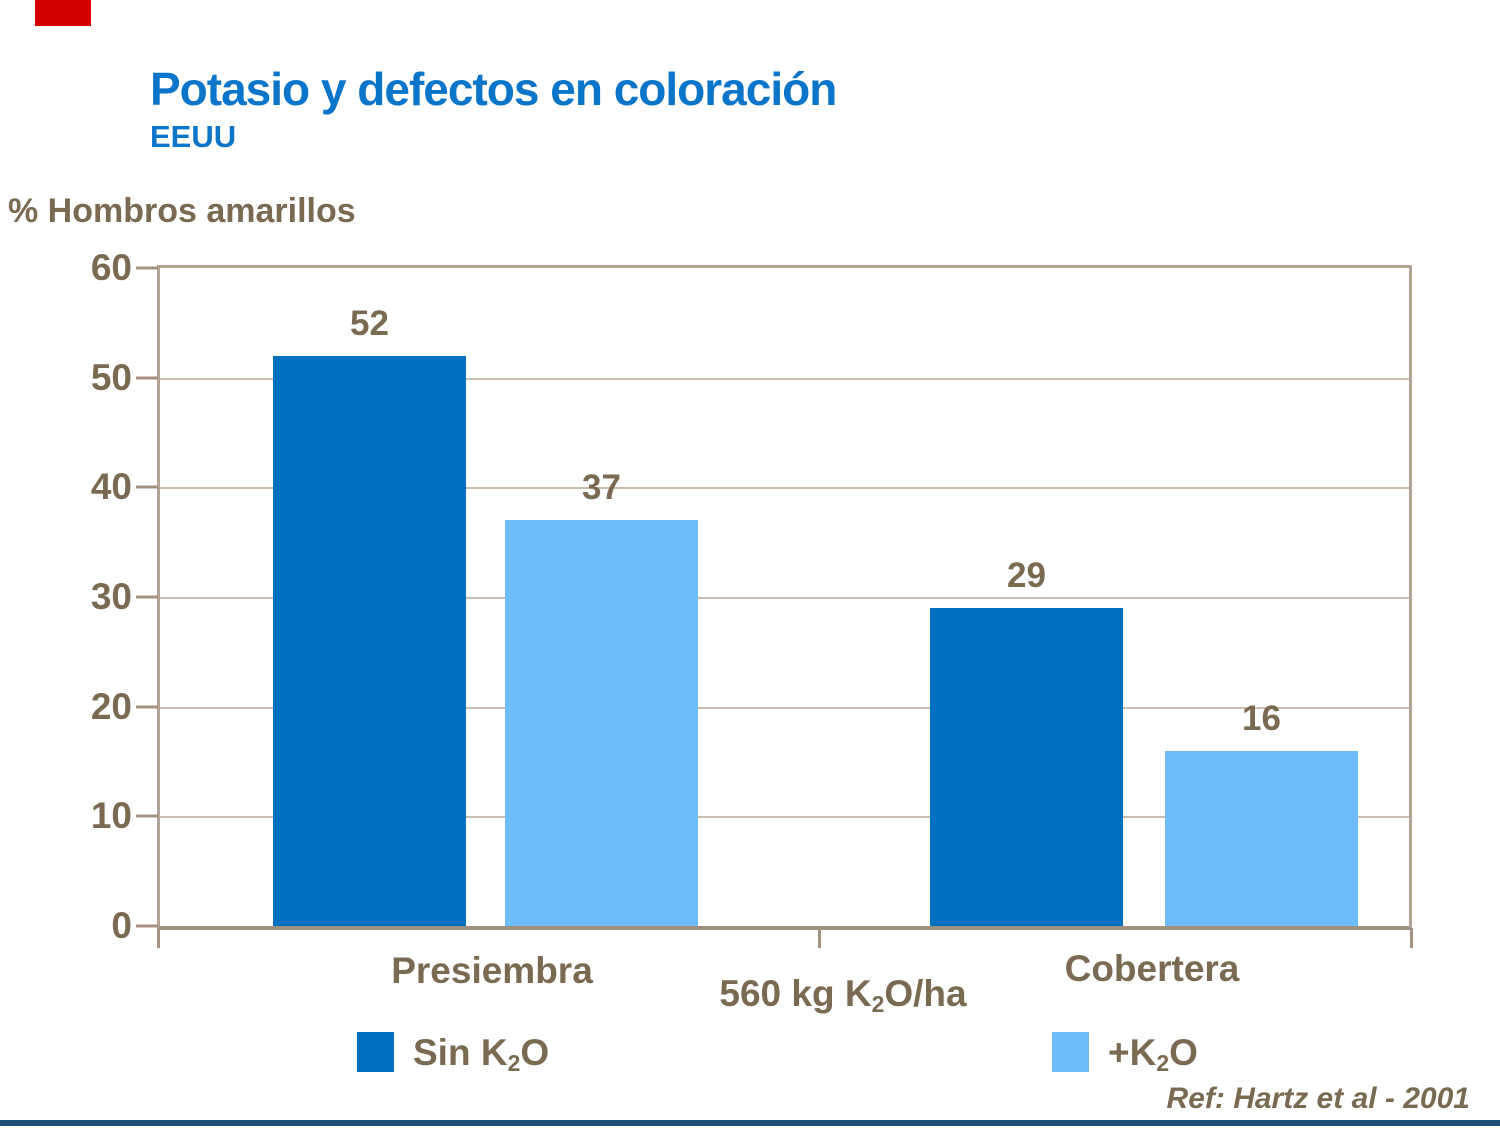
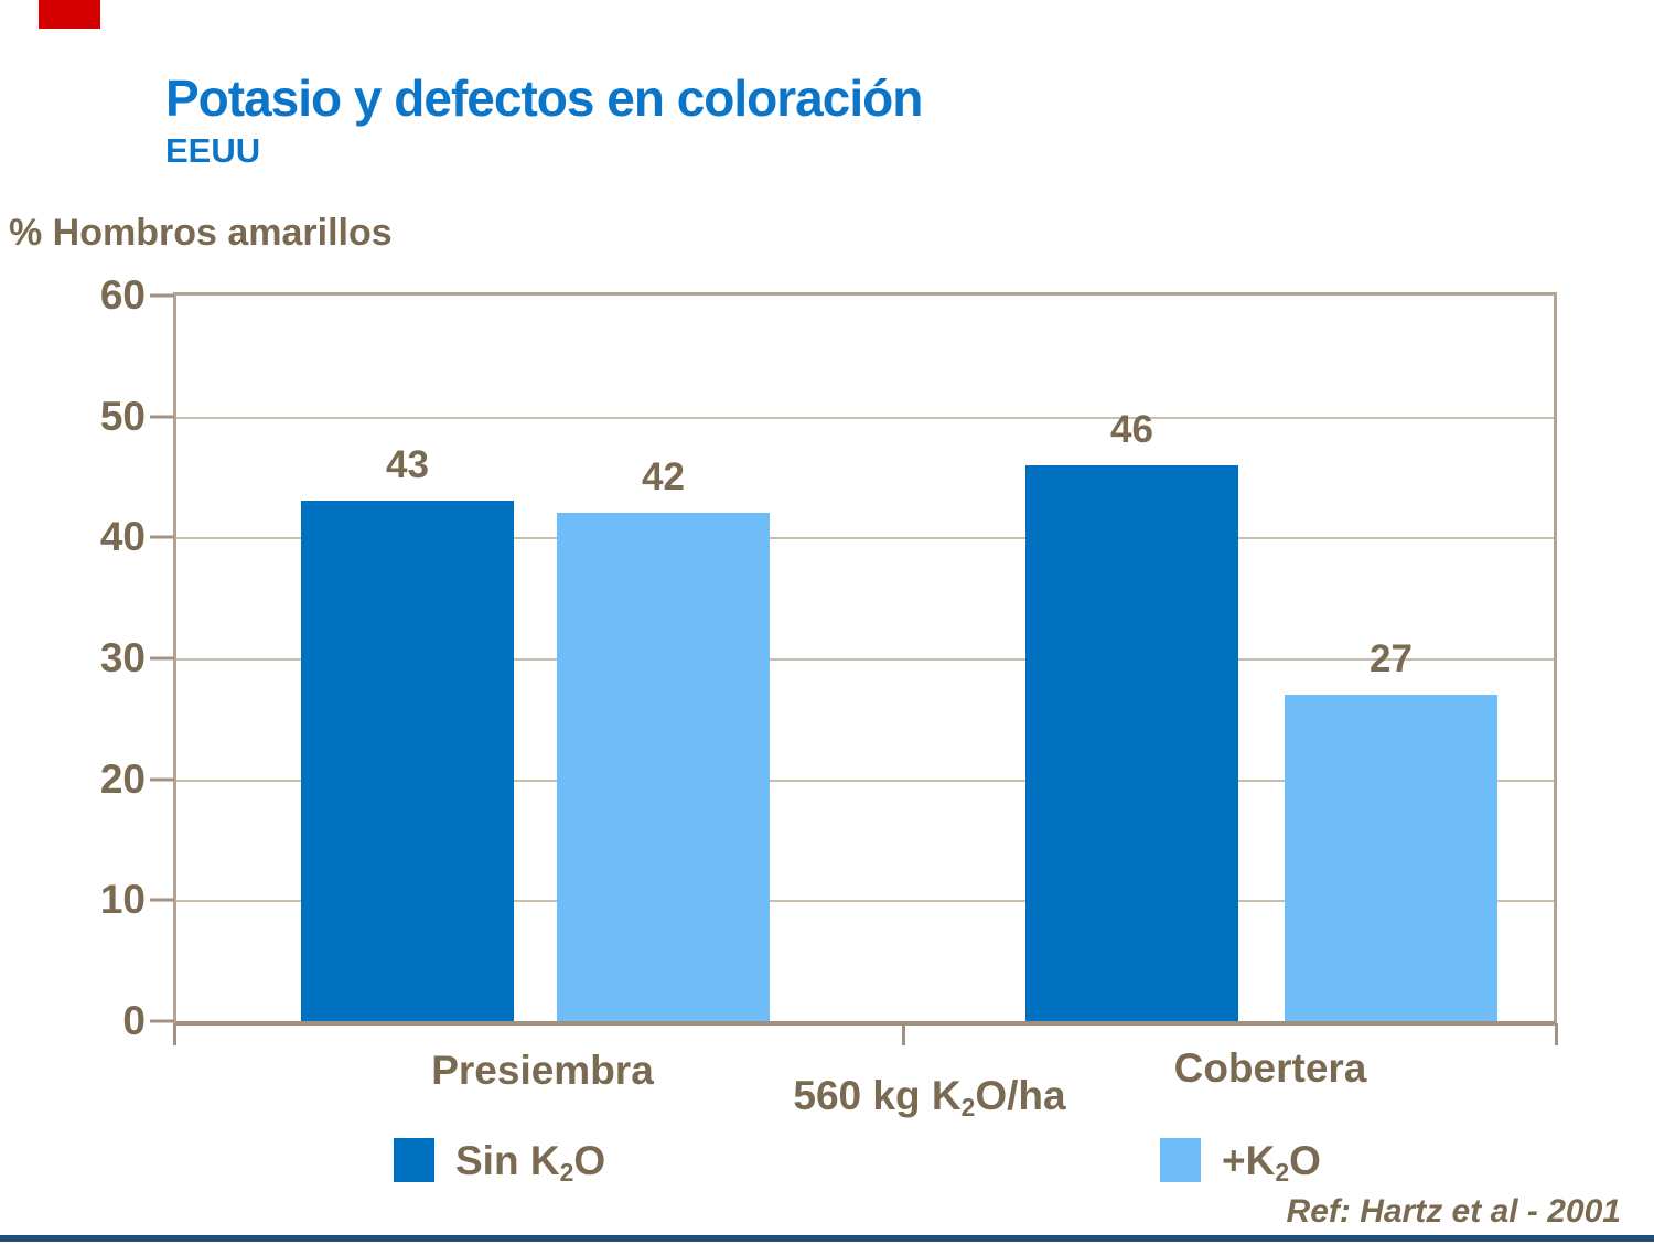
Sin K2O/Presiembra: 52 -> 43
+K2O/Presiembra: 37 -> 42
Sin K2O/Cobertera: 29 -> 46
+K2O/Cobertera: 16 -> 27
